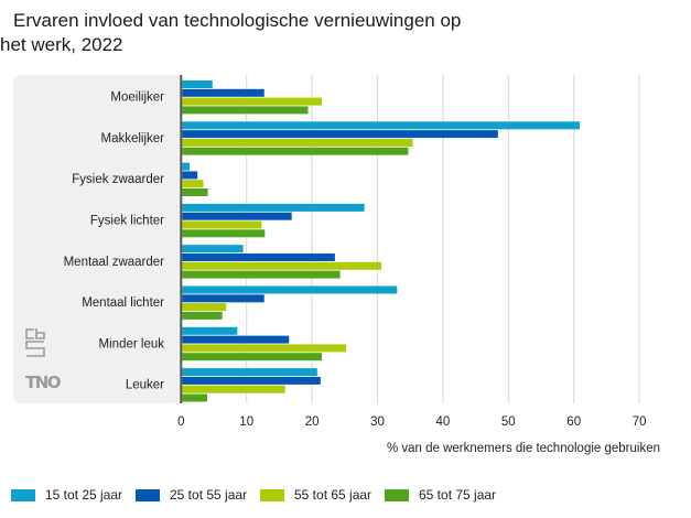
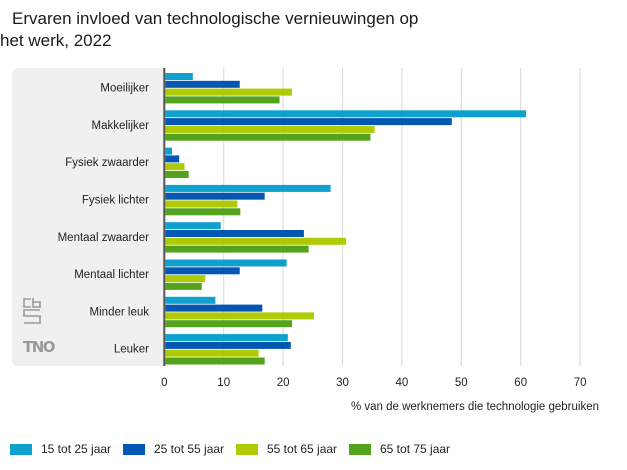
15 tot 25 jaar/Mentaal lichter: 33 -> 21
65 tot 75 jaar/Leuker: 4 -> 17
